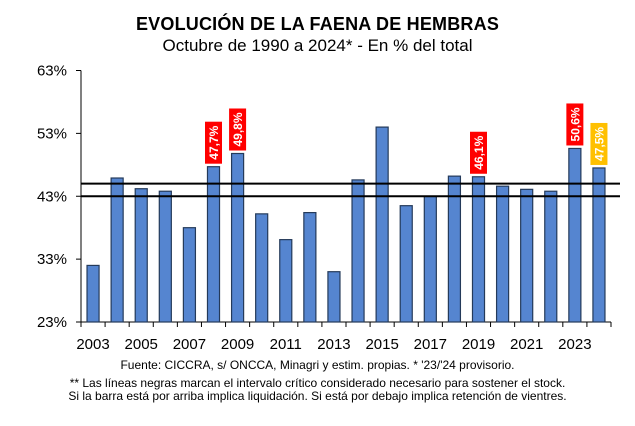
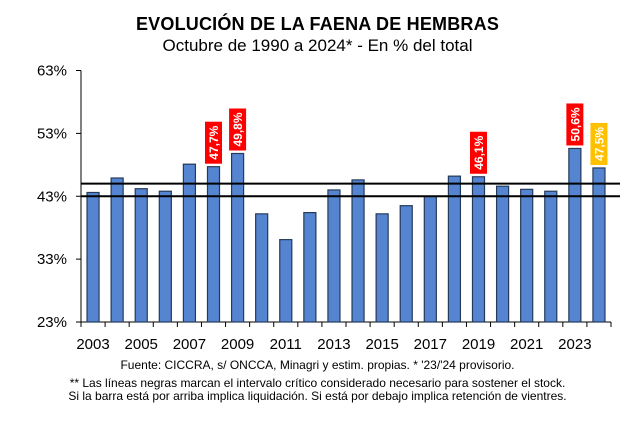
2003: 32% -> 44%
2007: 38% -> 48%
2013: 31% -> 44%
2015: 54% -> 40%
